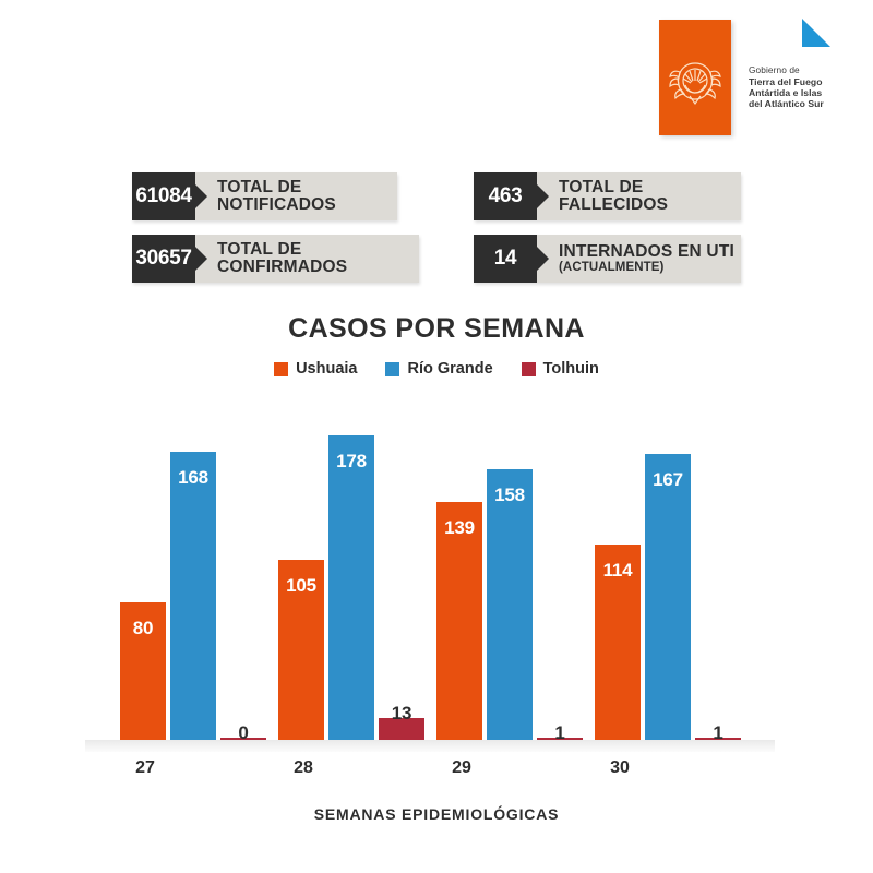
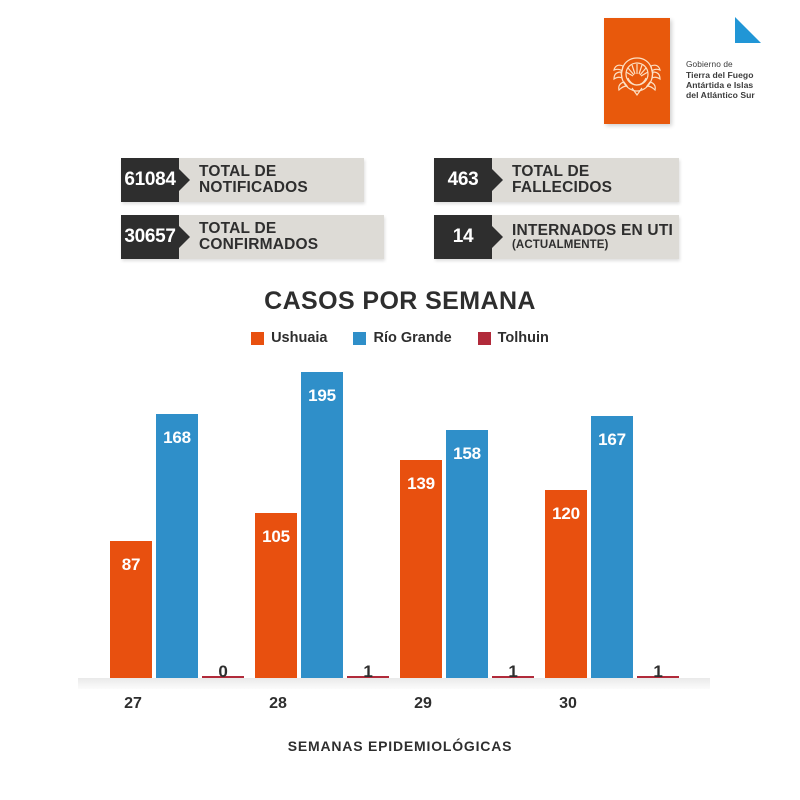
Ushuaia/27: 80 -> 87
Río Grande/28: 178 -> 195
Tolhuin/28: 13 -> 1
Ushuaia/30: 114 -> 120
